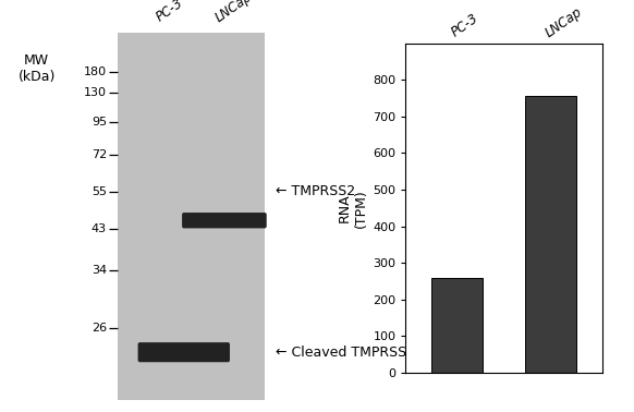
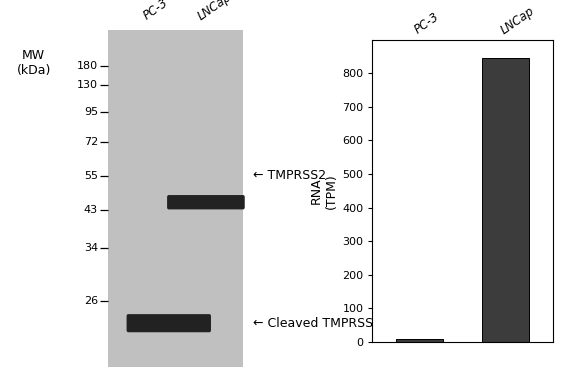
PC-3: 260 -> 8
LNCap: 755 -> 845
